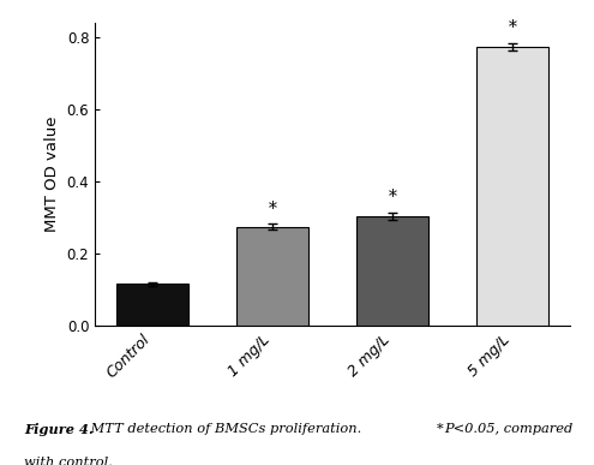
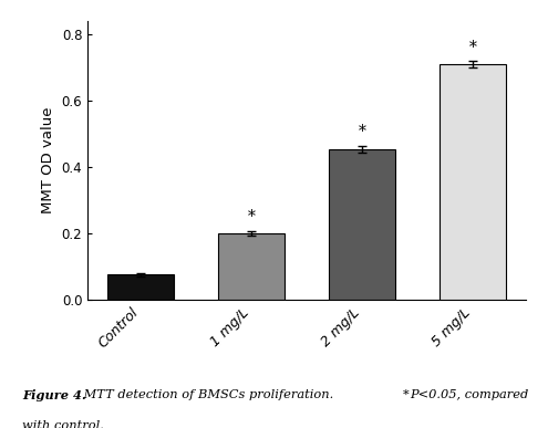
Control: 0.115 -> 0.075
1 mg/L: 0.275 -> 0.200
2 mg/L: 0.305 -> 0.455
5 mg/L: 0.775 -> 0.710
